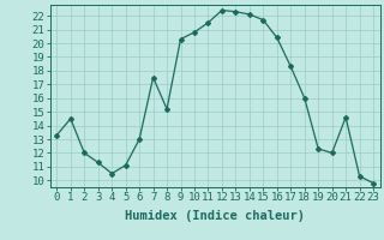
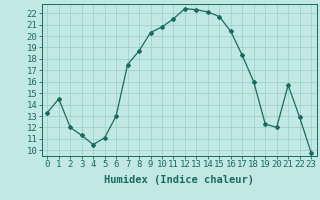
8: 15.2 -> 18.7
21: 14.6 -> 15.7
22: 10.3 -> 12.9
